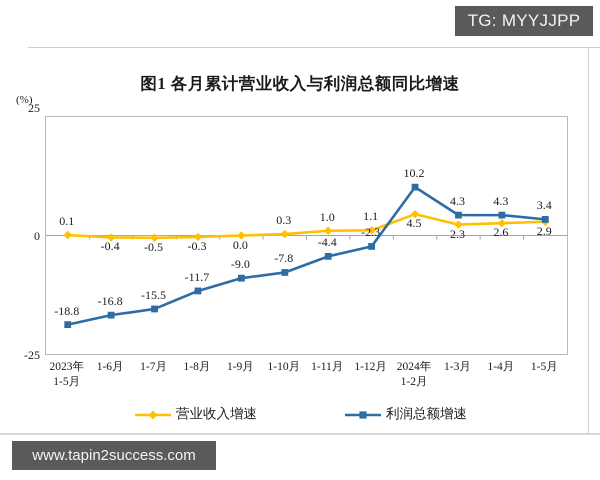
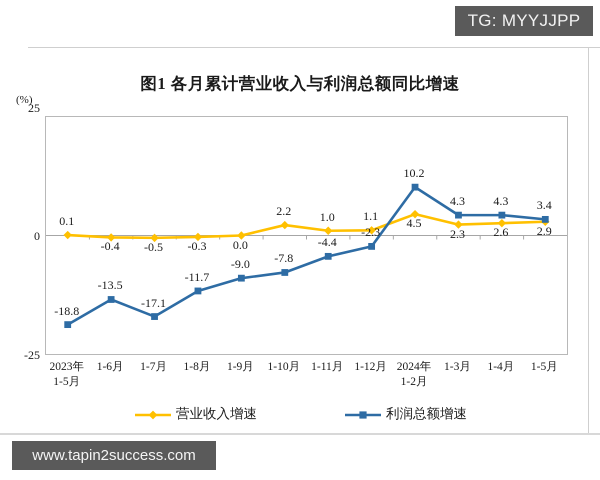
利润总额增速/1-6月: -16.8 -> -13.5
利润总额增速/1-7月: -15.5 -> -17.1
营业收入增速/1-10月: 0.3 -> 2.2
